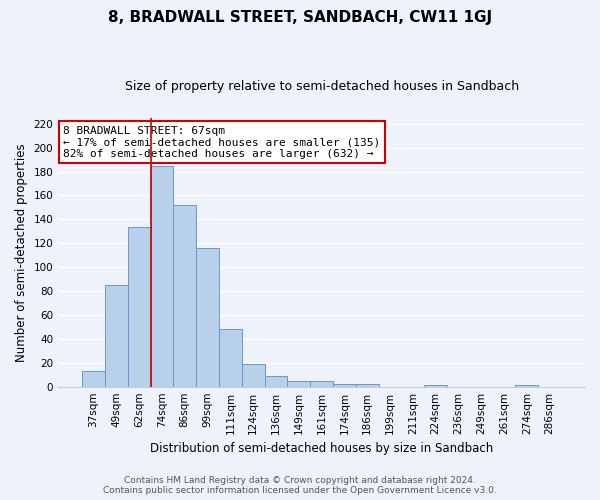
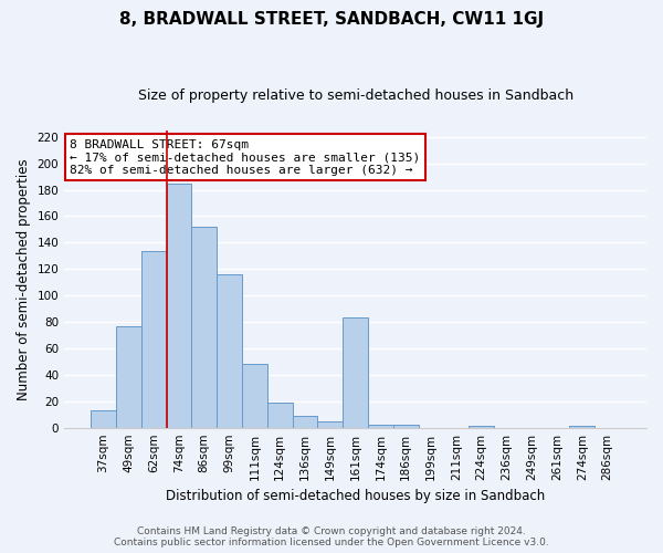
49sqm: 85 -> 77
161sqm: 5 -> 83
